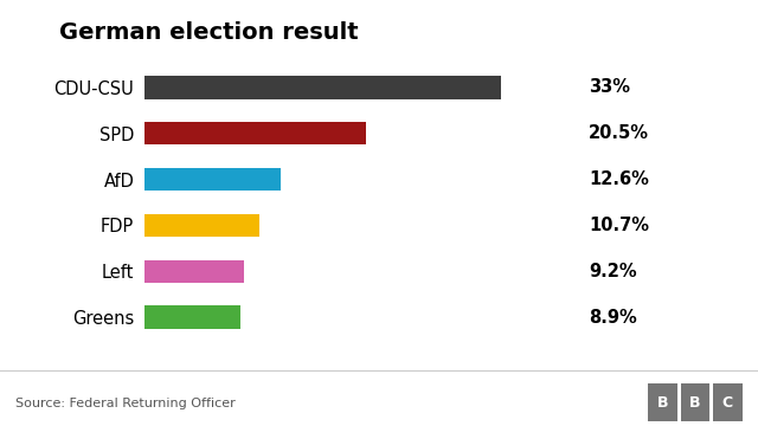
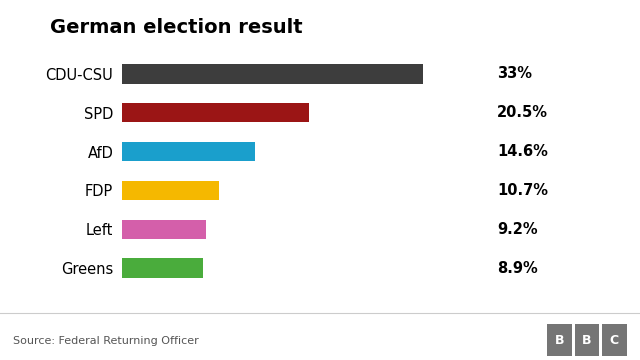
AfD: 12.6% -> 14.6%
